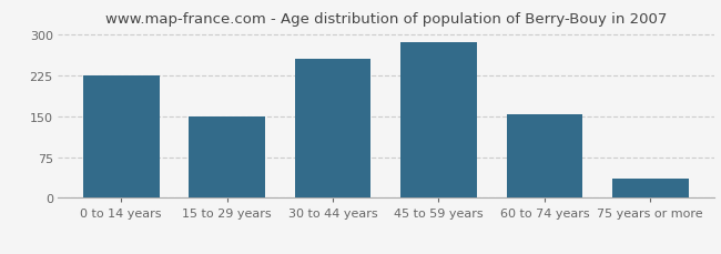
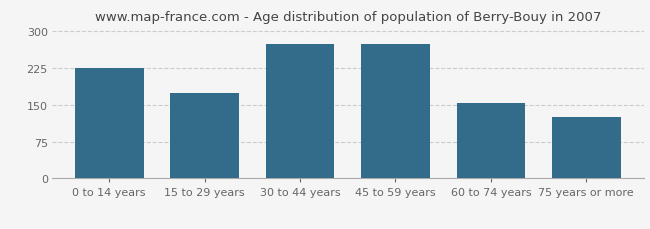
15 to 29 years: 150 -> 175
30 to 44 years: 257 -> 275
45 to 59 years: 287 -> 275
75 years or more: 35 -> 125
